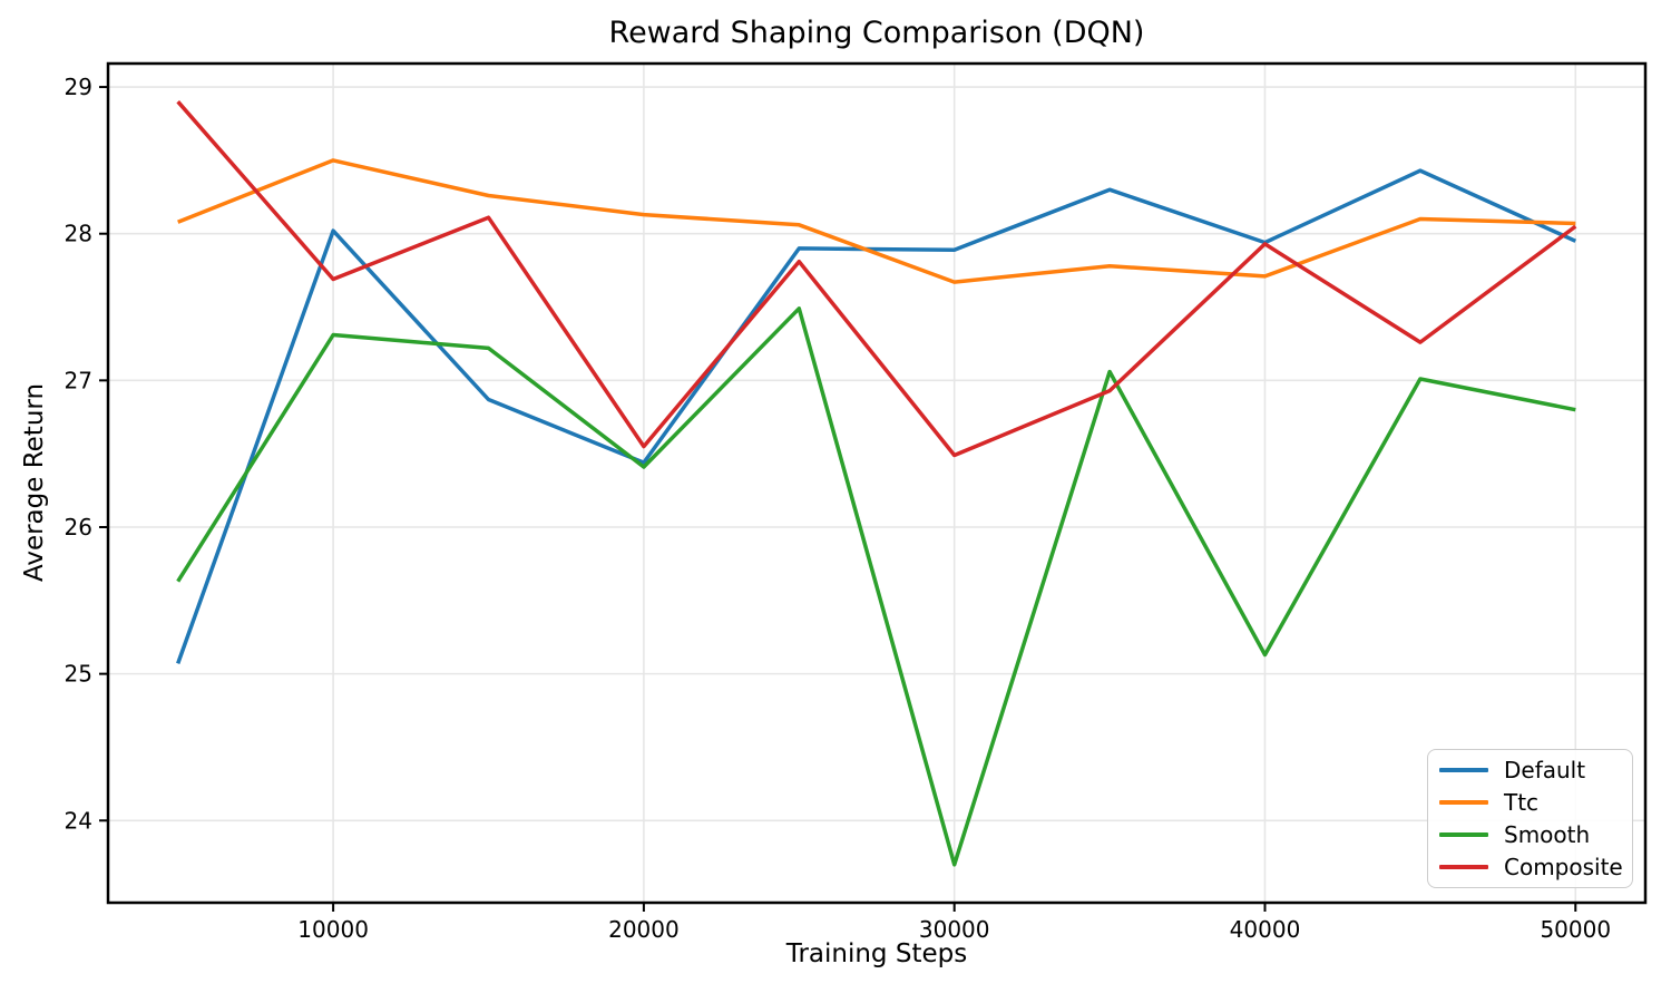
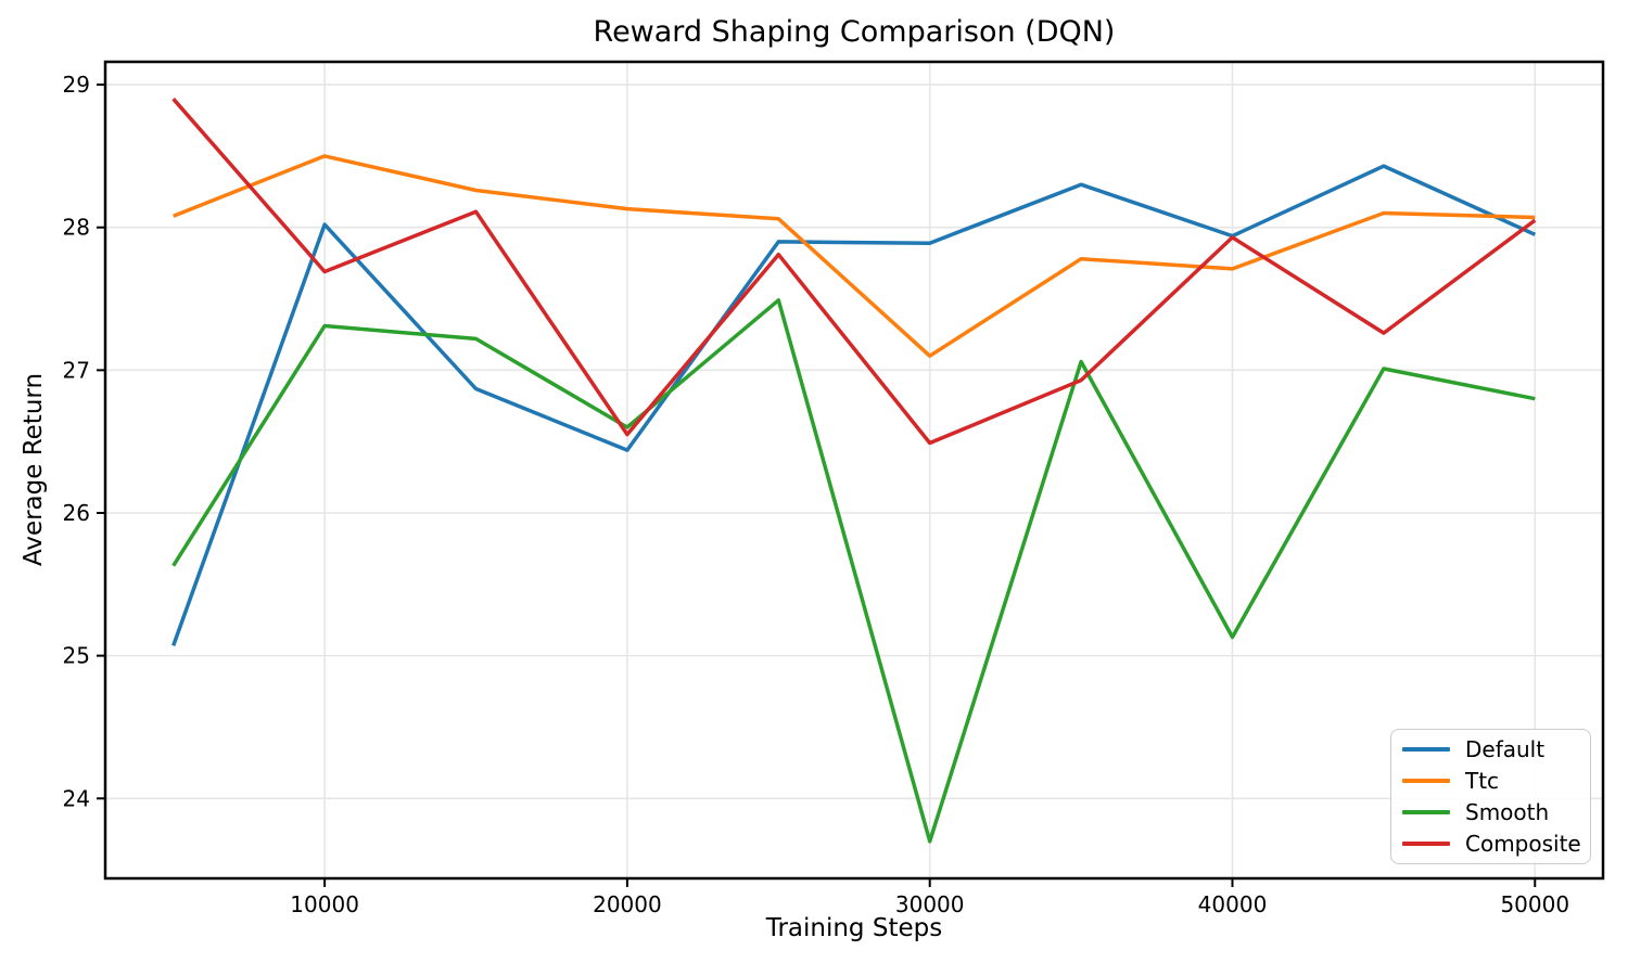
Smooth/20000: 26.41 -> 26.60
Ttc/30000: 27.67 -> 27.10
